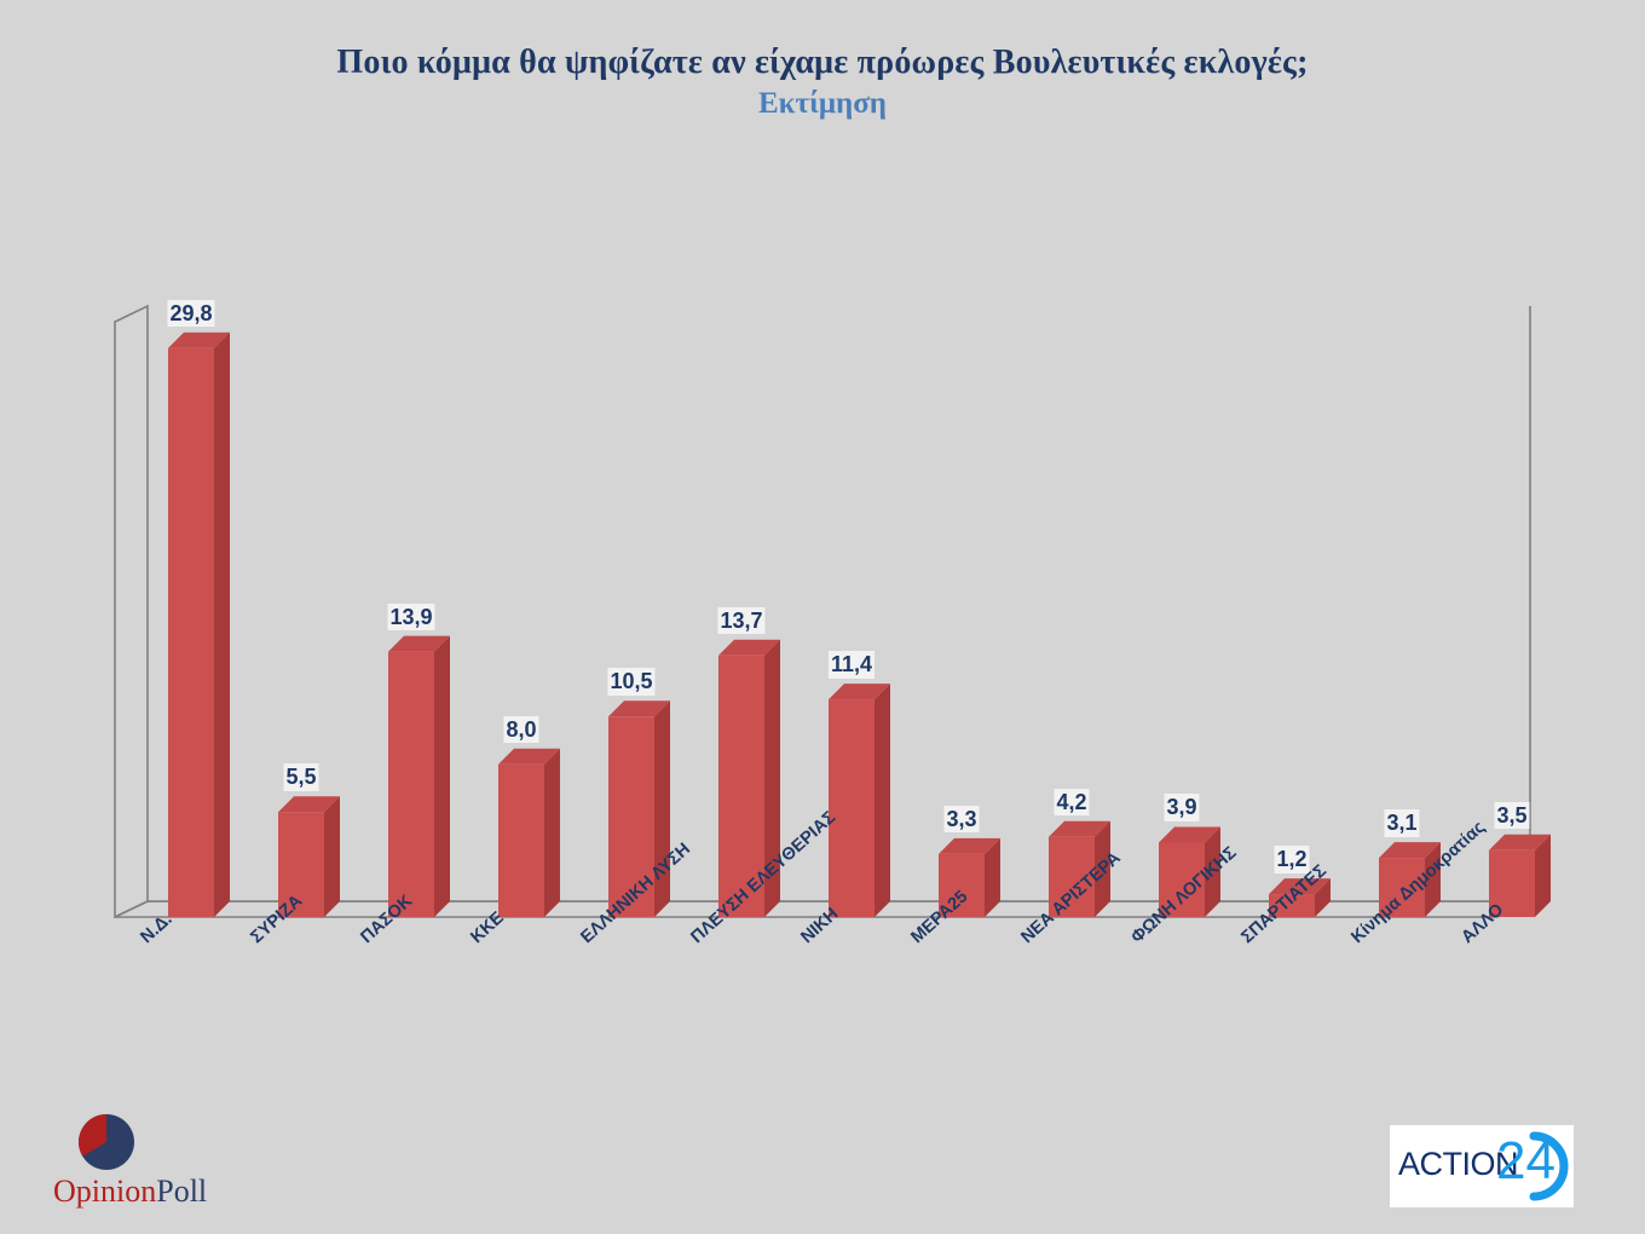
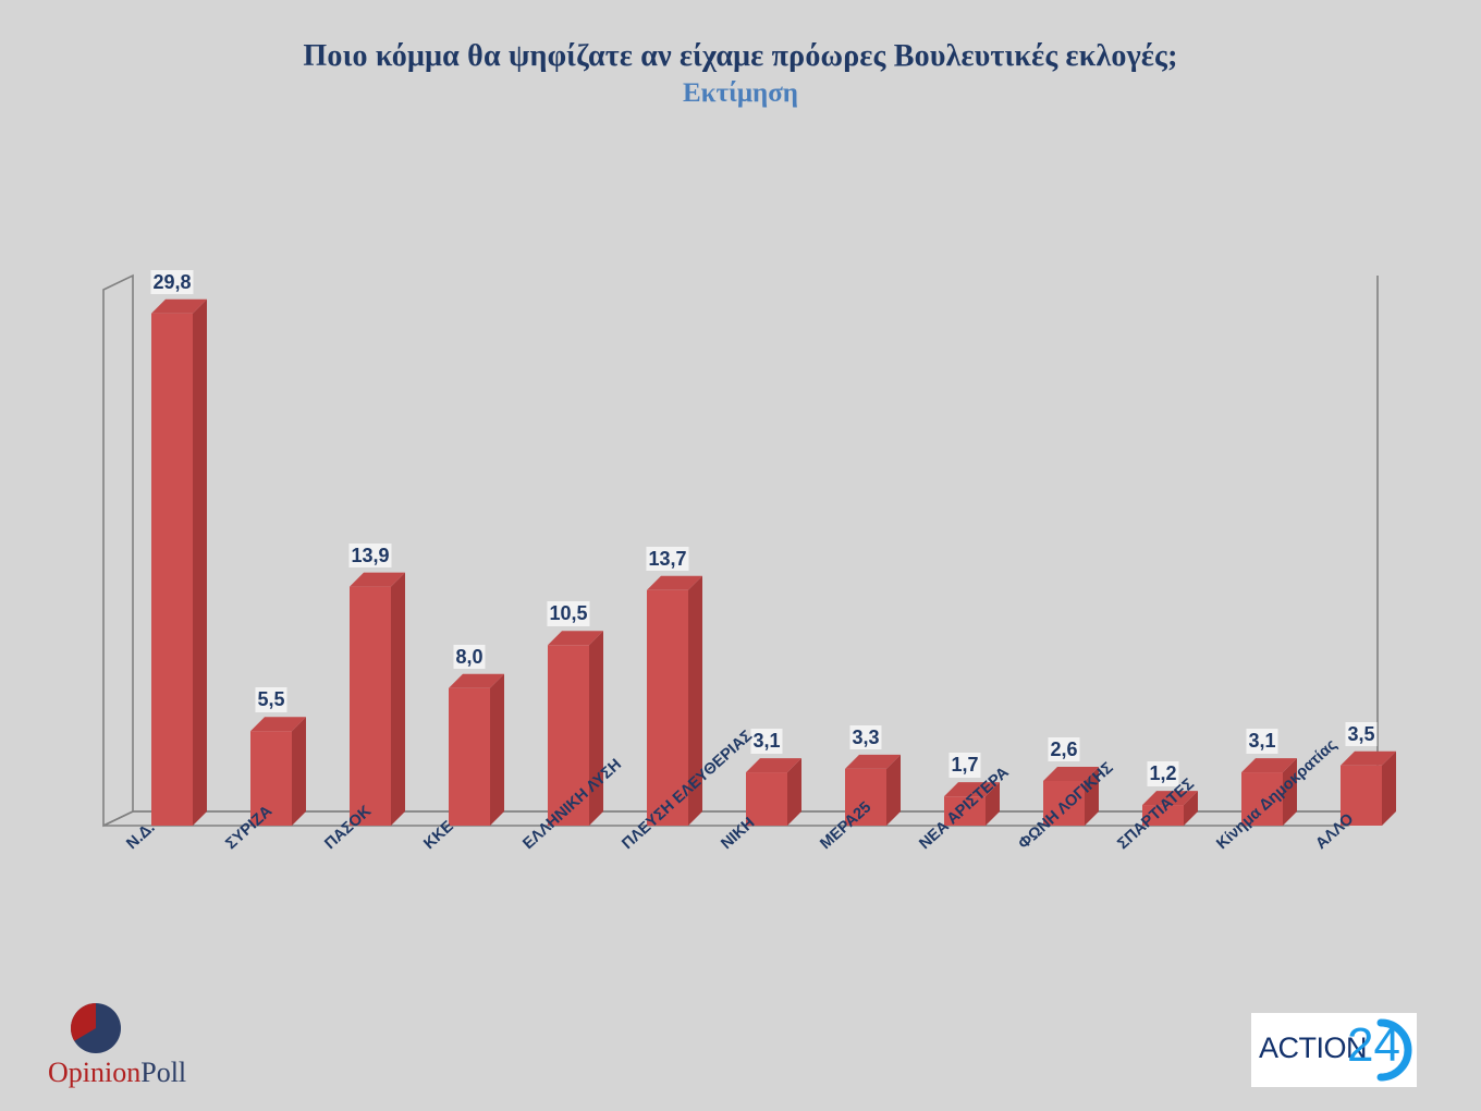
ΝΙΚΗ: 11,4 -> 3,1
ΝΕΑ ΑΡΙΣΤΕΡΑ: 4,2 -> 1,7
ΦΩΝΗ ΛΟΓΙΚΗΣ: 3,9 -> 2,6
